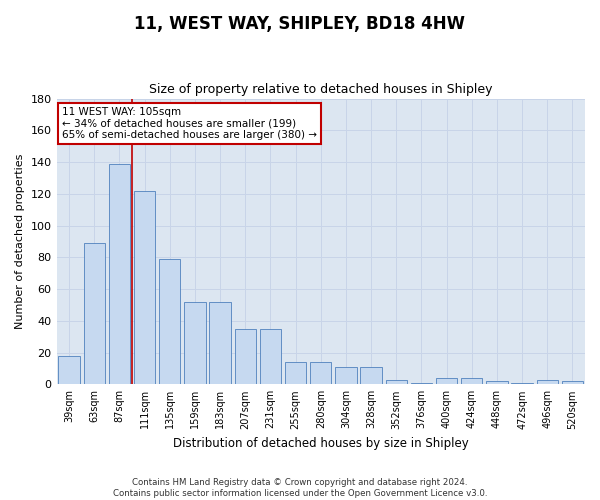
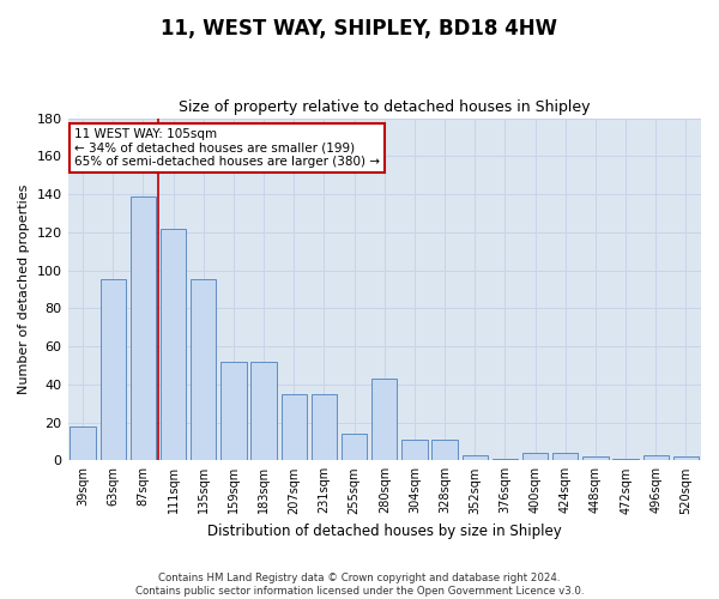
63sqm: 89 -> 95
135sqm: 79 -> 95
280sqm: 14 -> 43
